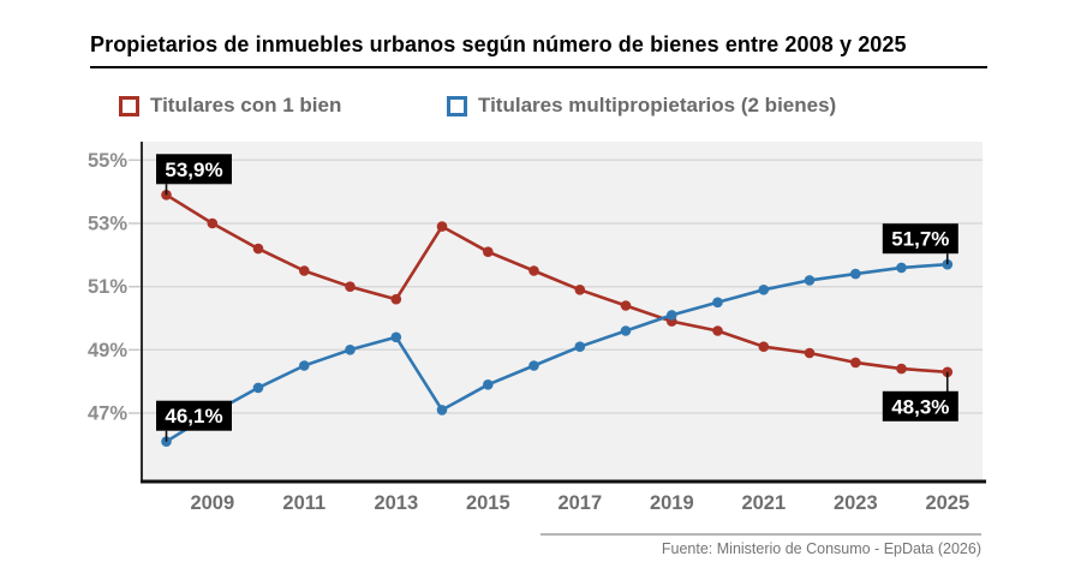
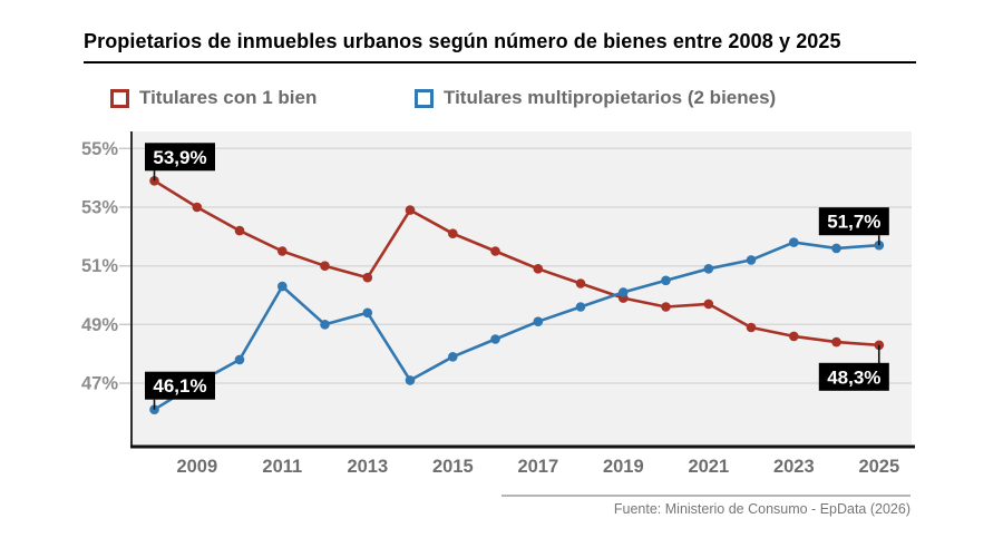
Titulares multipropietarios (2 bienes)/2011: 48.5% -> 50.3%
Titulares con 1 bien/2021: 49.1% -> 49.7%
Titulares multipropietarios (2 bienes)/2023: 51.4% -> 51.8%
